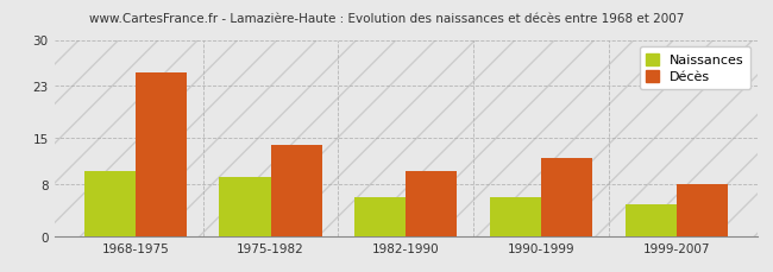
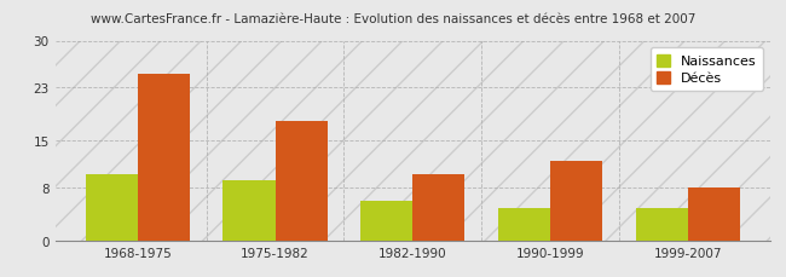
Décès/1975-1982: 14 -> 18
Naissances/1990-1999: 6 -> 5
